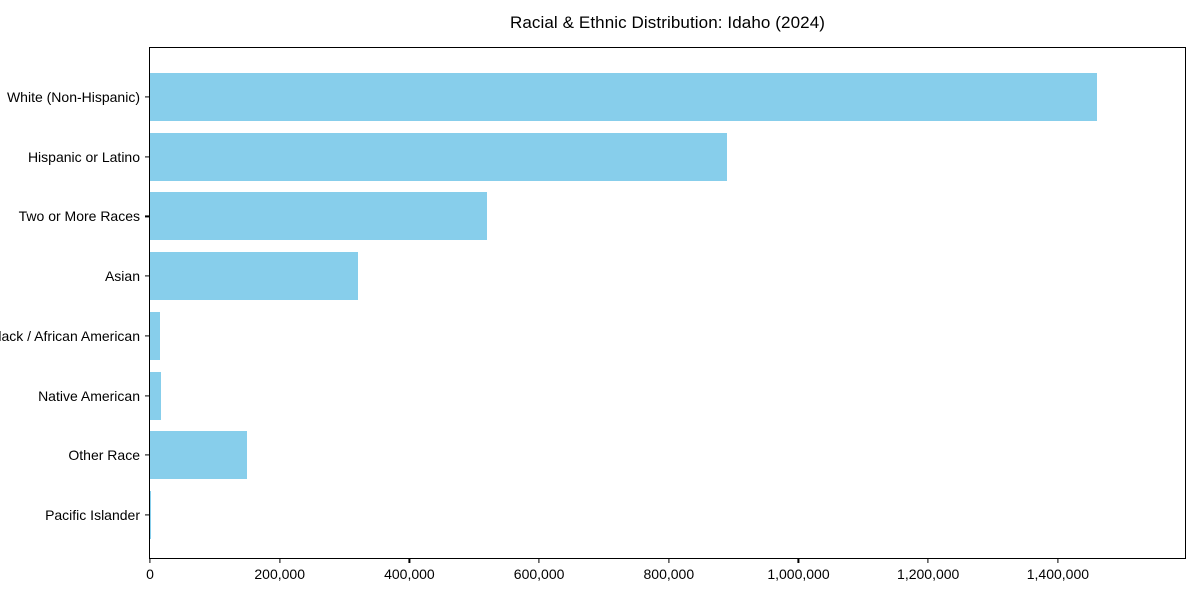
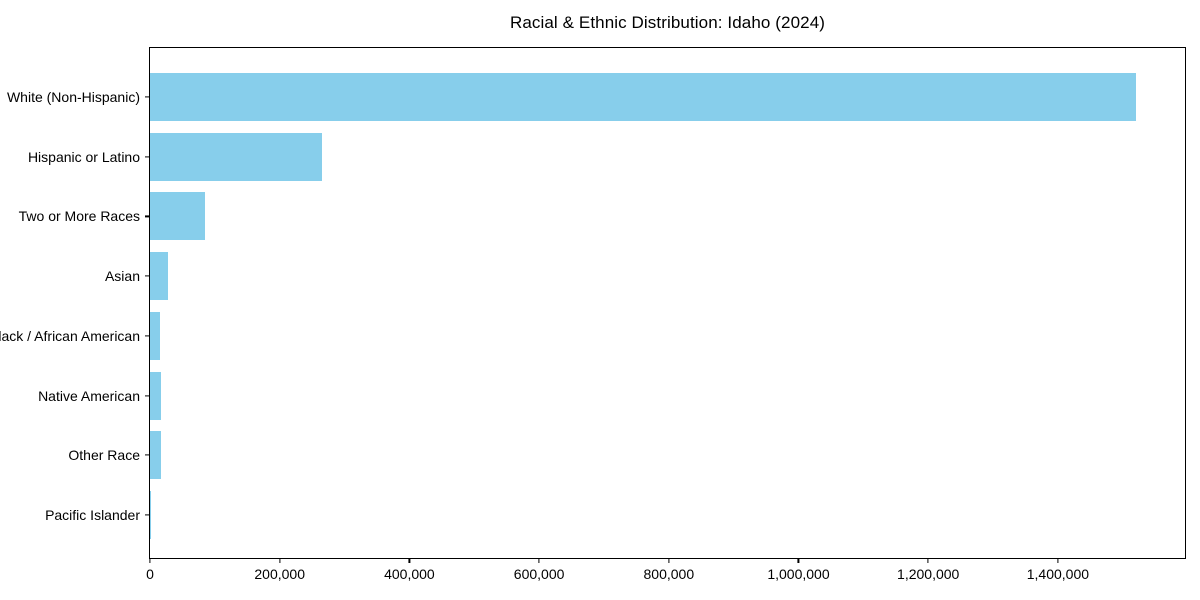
White (Non-Hispanic): 1460000 -> 1520000
Hispanic or Latino: 890000 -> 260000
Two or More Races: 520000 -> 80000
Asian: 320000 -> 30000
Other Race: 150000 -> 20000
